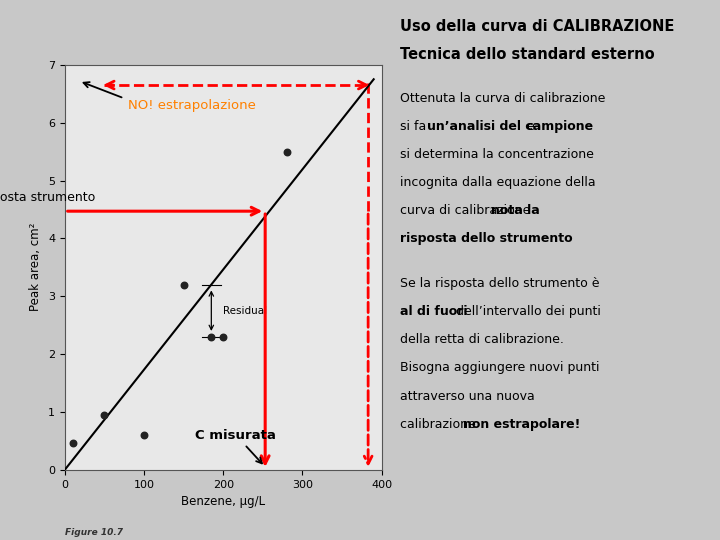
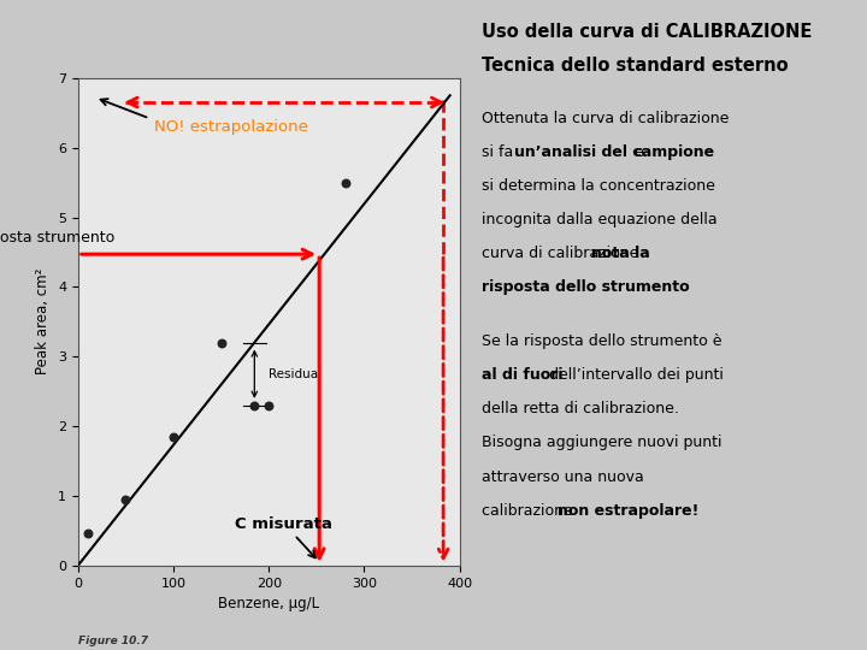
100: 0.60 -> 1.85
